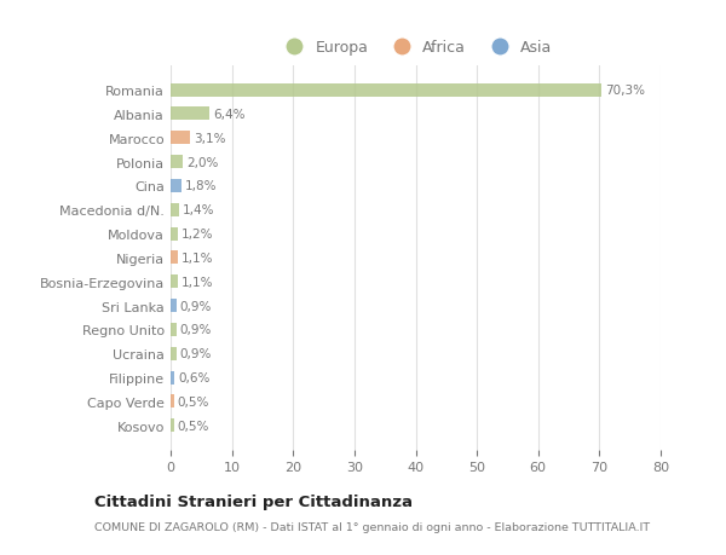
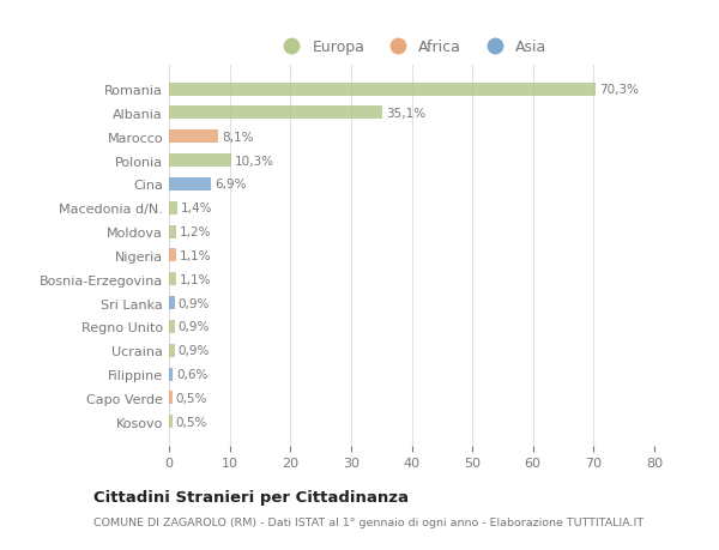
Albania: 6,4% -> 35,1%
Marocco: 3,1% -> 8,1%
Polonia: 2,0% -> 10,3%
Cina: 1,8% -> 6,9%
